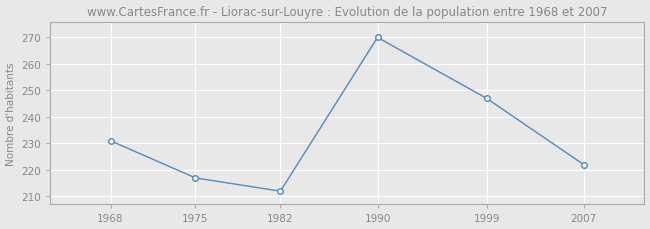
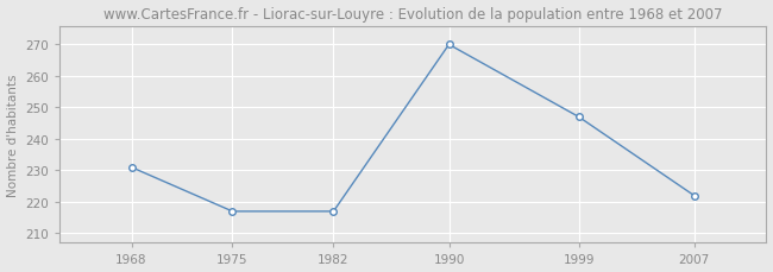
1982: 212 -> 217
